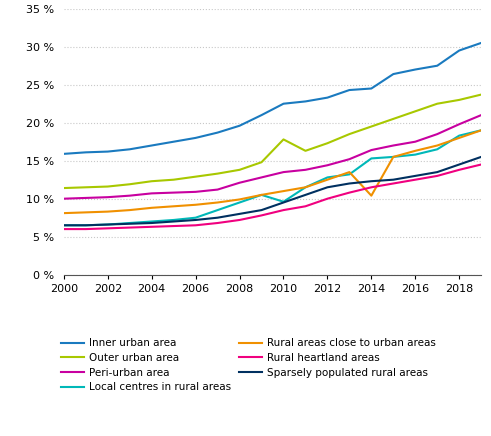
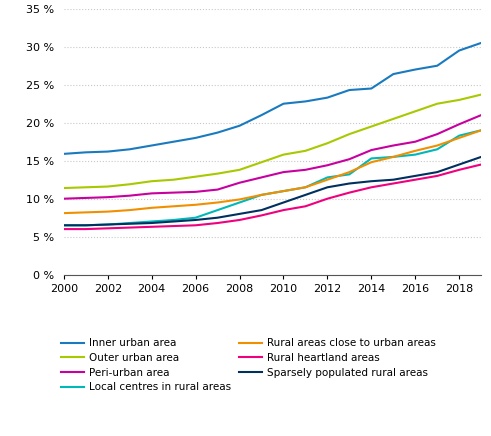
Outer urban area/2010: 17.8 % -> 15.8 %
Local centres in rural areas/2010: 9.6 % -> 11.0 %
Rural areas close to urban areas/2014: 10.4 % -> 14.8 %
